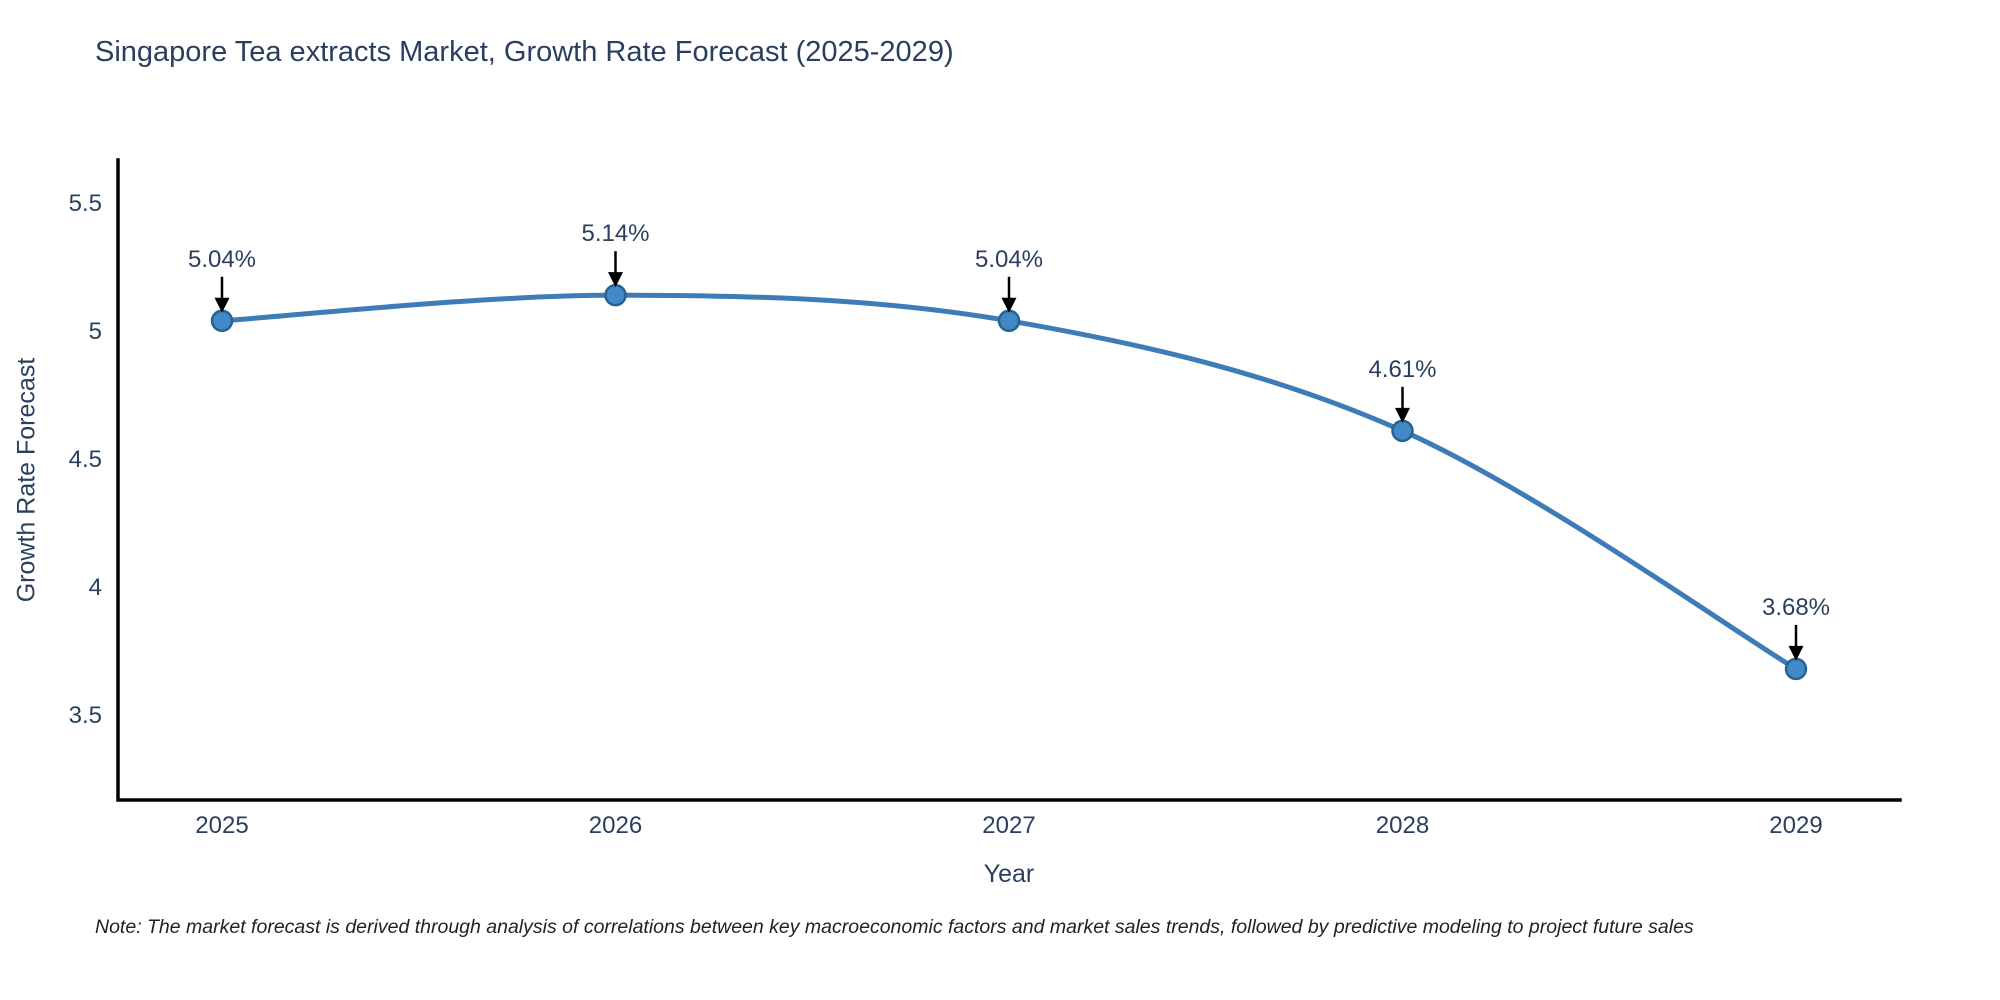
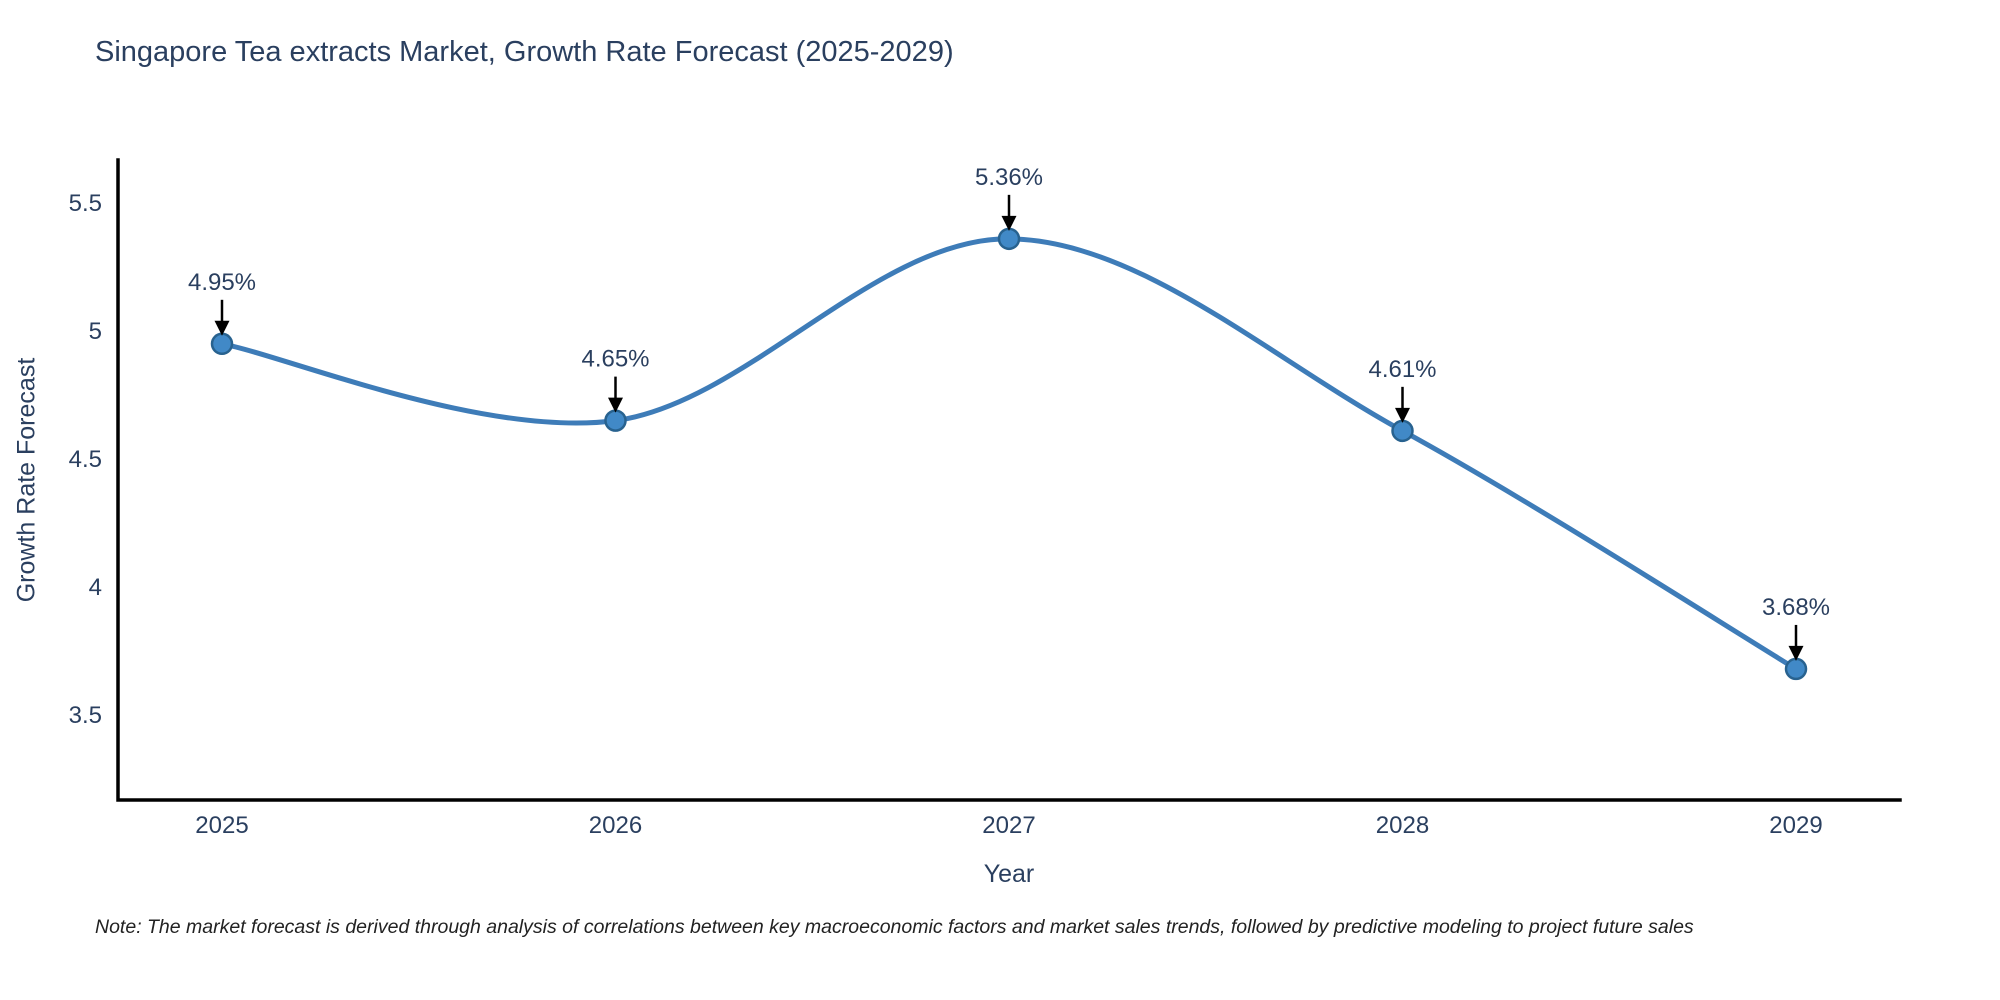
2025: 5.04% -> 4.95%
2026: 5.14% -> 4.65%
2027: 5.04% -> 5.36%
